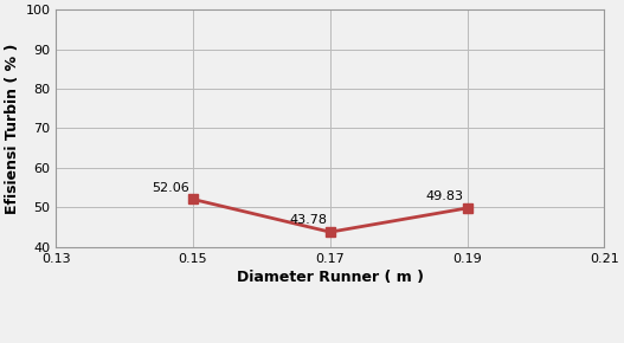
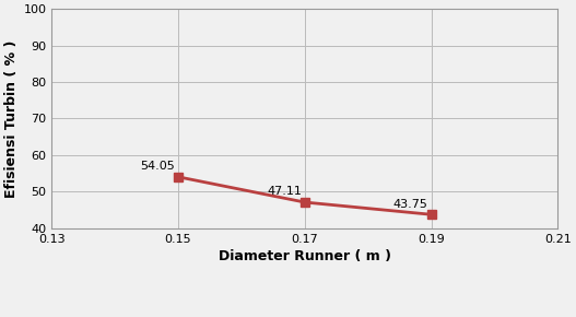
0.15: 52.06 -> 54.05
0.17: 43.78 -> 47.11
0.19: 49.83 -> 43.75
